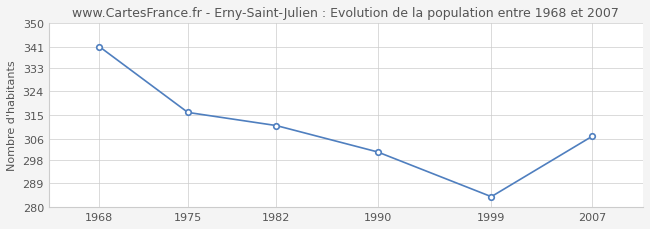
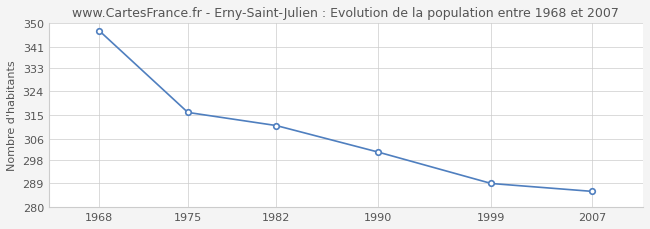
1968: 341 -> 347
1999: 284 -> 289
2007: 307 -> 286
